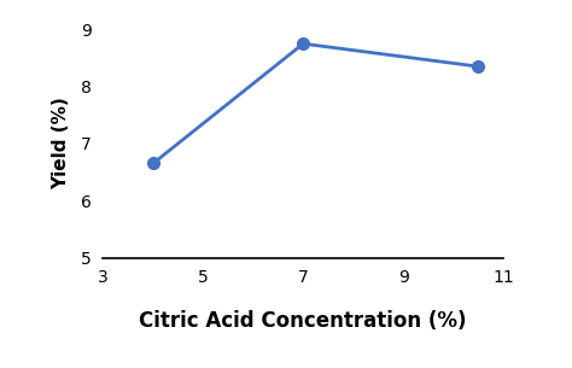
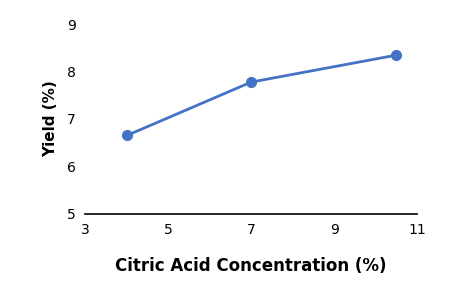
7: 8.75 -> 7.78
